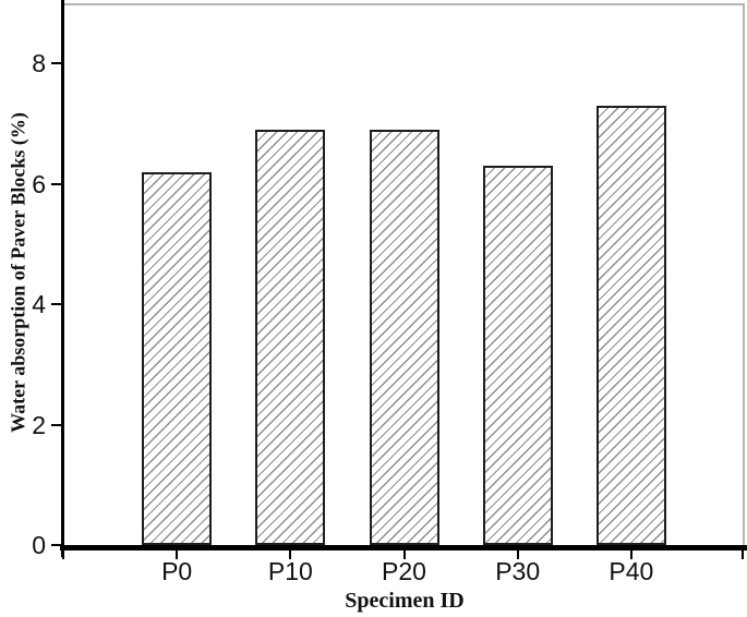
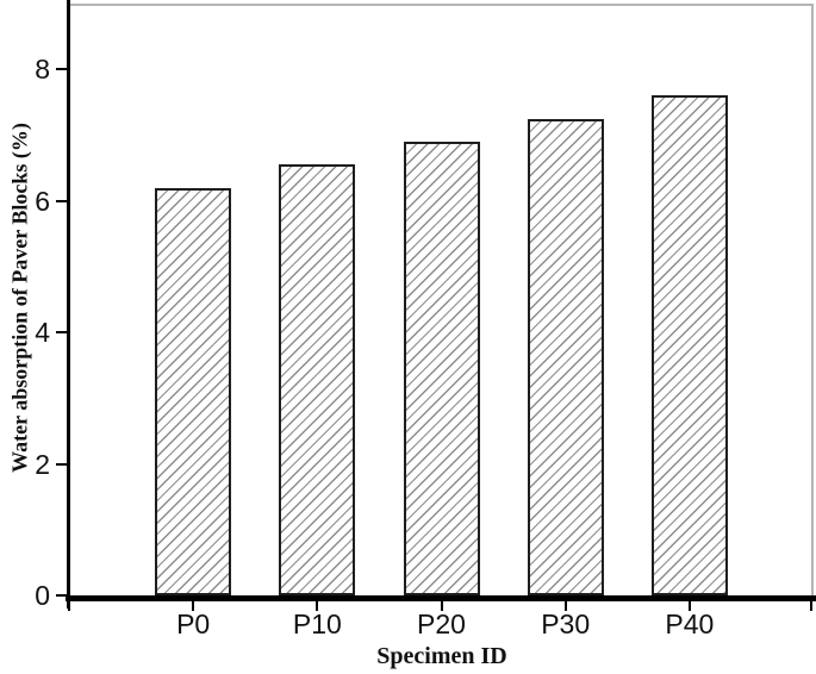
P10: 6.9 -> 6.5
P30: 6.3 -> 7.2
P40: 7.3 -> 7.6
